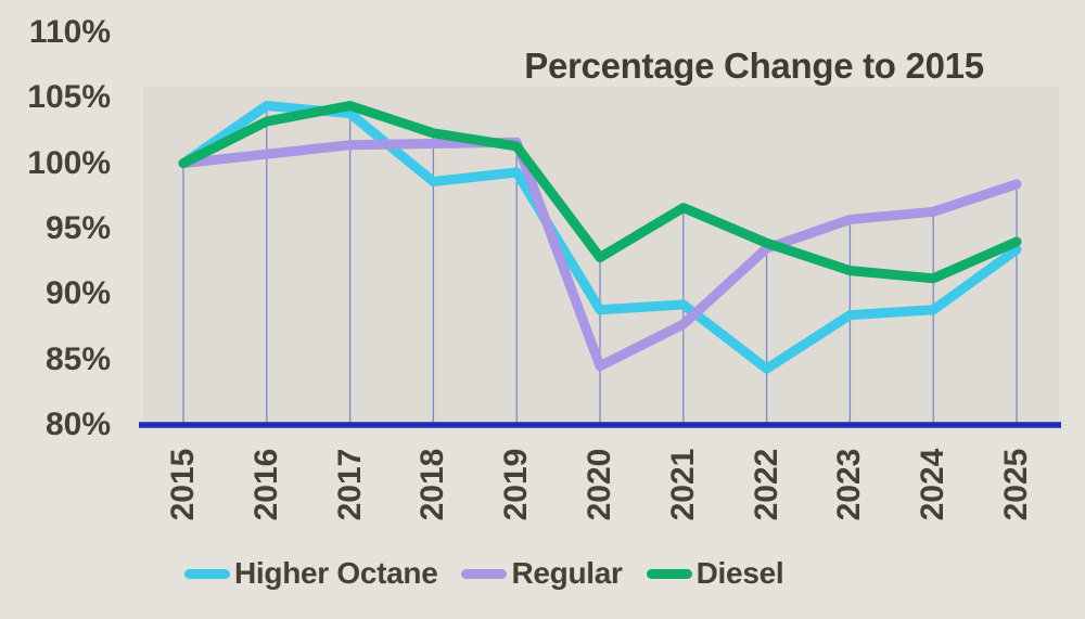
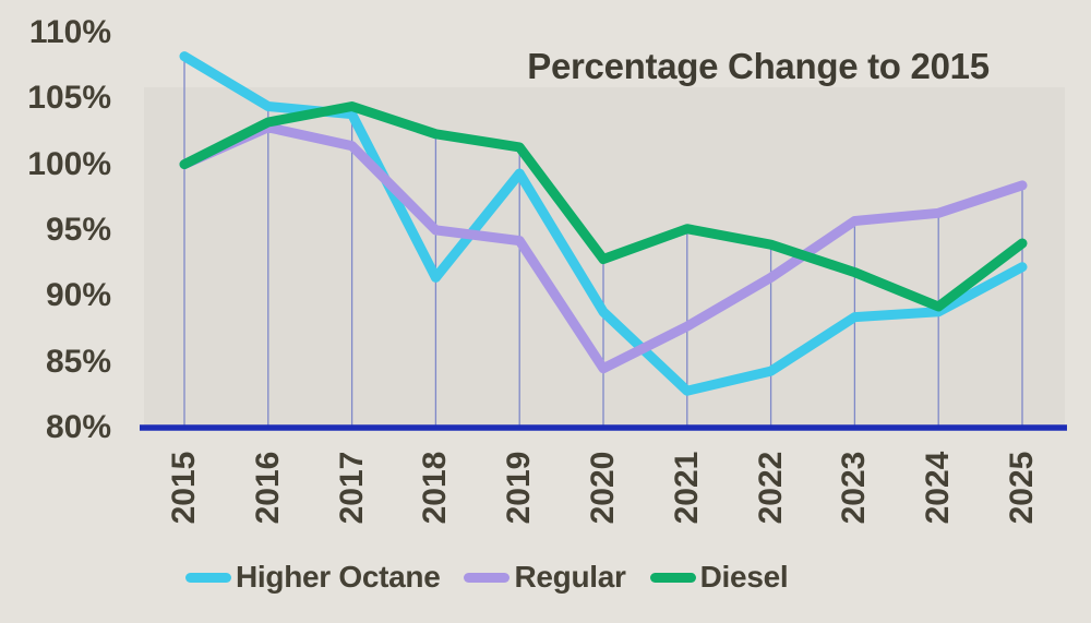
Higher Octane/2015: 100.0% -> 108.2%
Regular/2016: 100.7% -> 102.8%
Higher Octane/2018: 98.6% -> 91.4%
Regular/2018: 101.5% -> 95.0%
Regular/2019: 101.6% -> 94.2%
Higher Octane/2021: 89.2% -> 82.8%
Diesel/2021: 96.6% -> 95.1%
Regular/2022: 93.5% -> 91.4%
Diesel/2024: 91.2% -> 89.2%
Higher Octane/2025: 93.4% -> 92.2%
